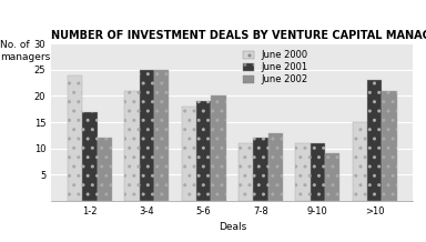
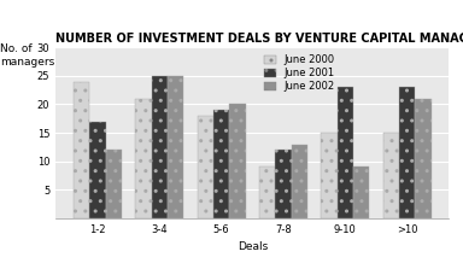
June 2000/7-8: 11 -> 9
June 2000/9-10: 11 -> 15
June 2001/9-10: 11 -> 23
